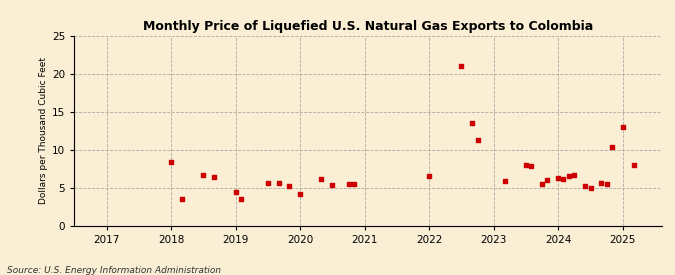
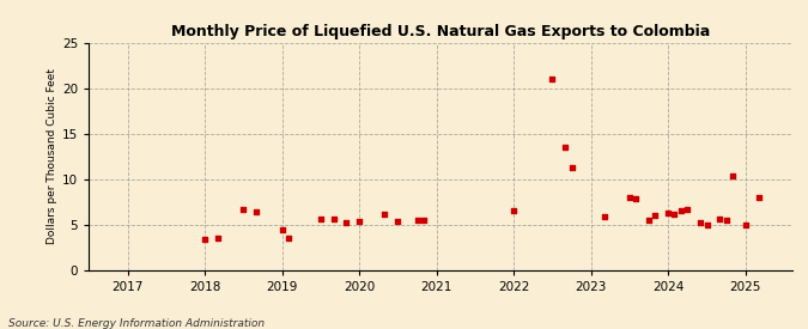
2018: 8.4 -> 3.3
2020: 4.2 -> 5.3
2025: 13.0 -> 5.0
